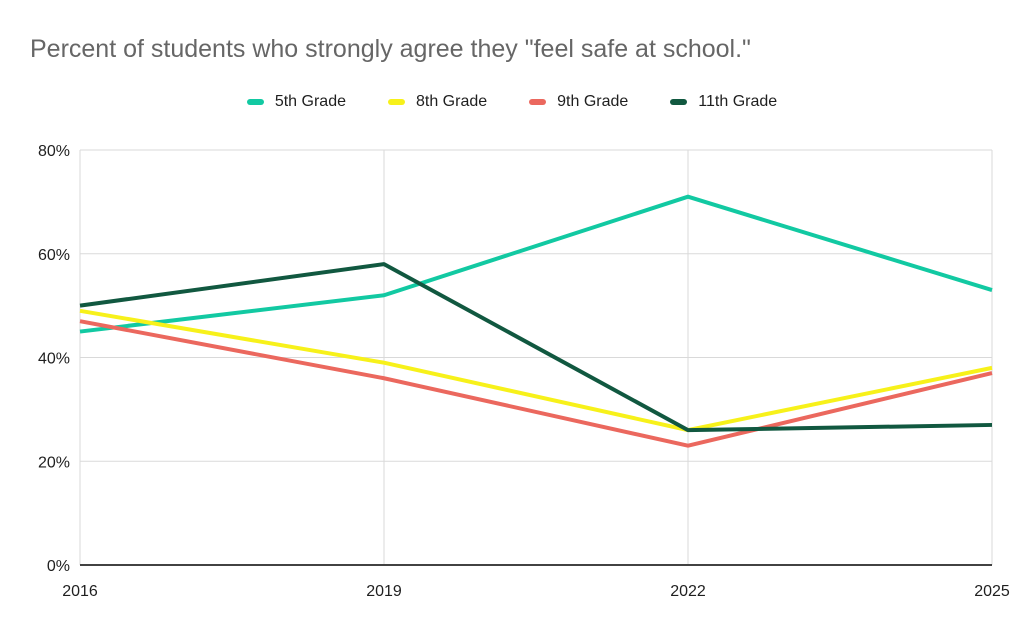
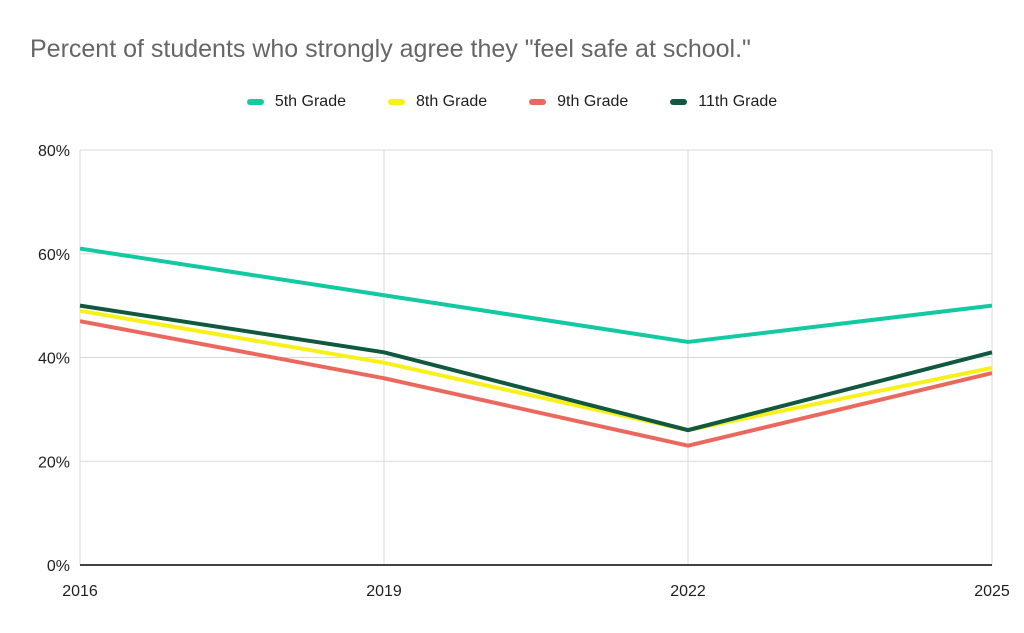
5th Grade/2016: 45% -> 61%
11th Grade/2019: 58% -> 41%
5th Grade/2022: 71% -> 43%
5th Grade/2025: 53% -> 50%
11th Grade/2025: 27% -> 41%
